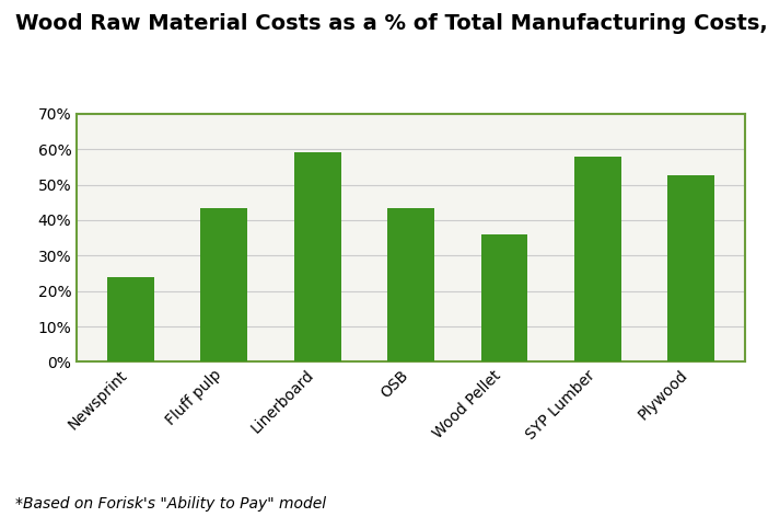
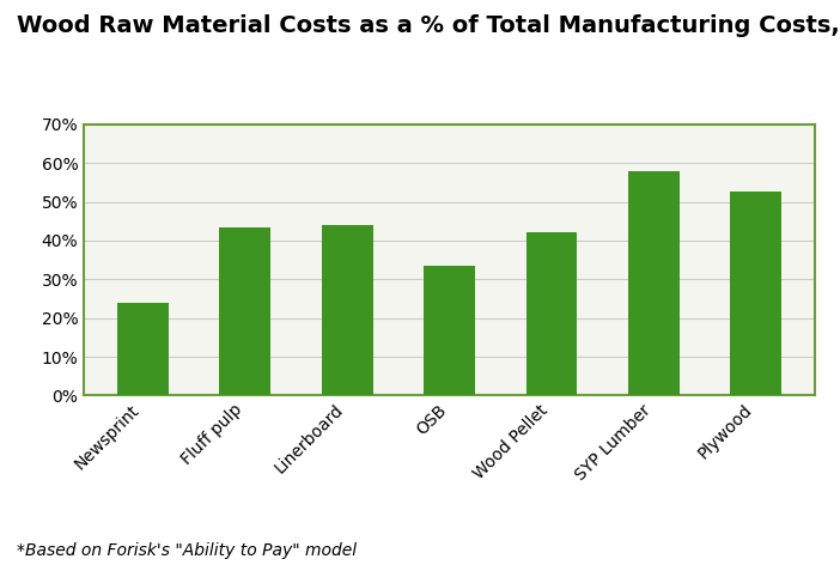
Linerboard: 59.0% -> 44.0%
OSB: 43.5% -> 33.5%
Wood Pellet: 36.0% -> 42.0%
